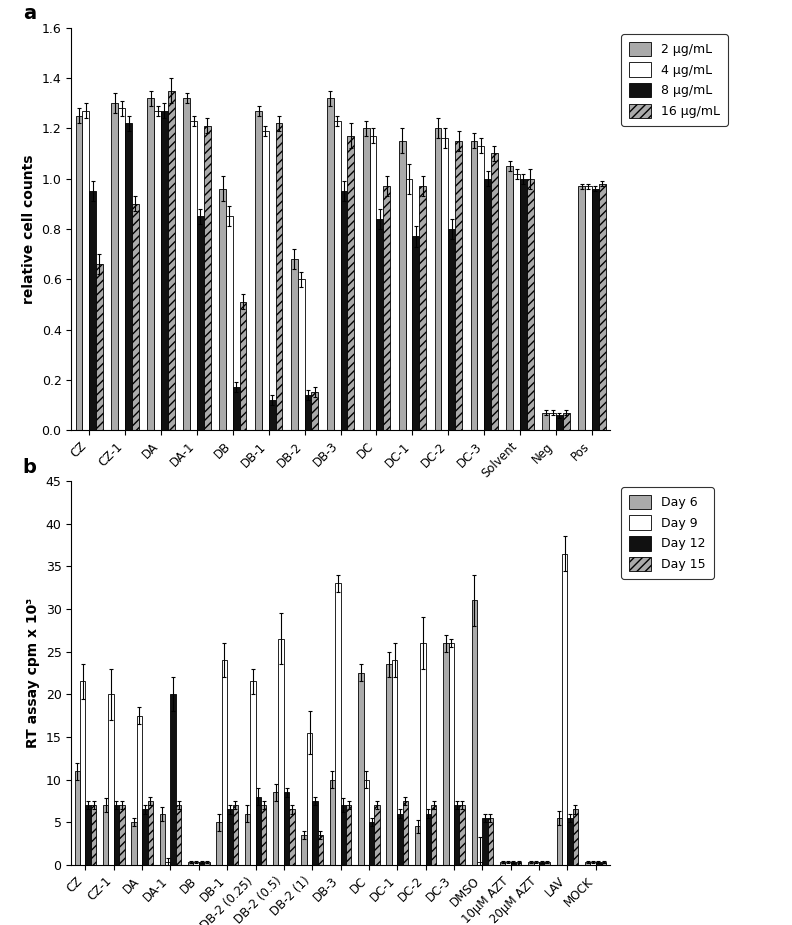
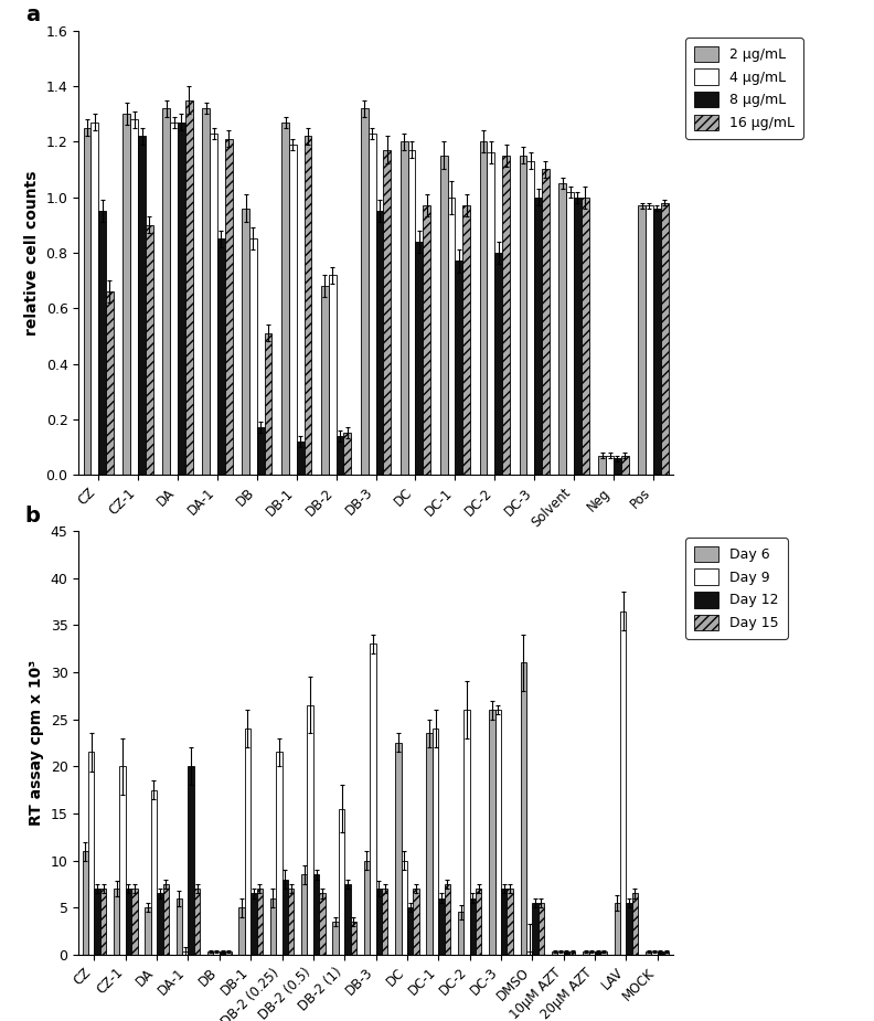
4 μg/mL/DB-2: 0.60 -> 0.72
